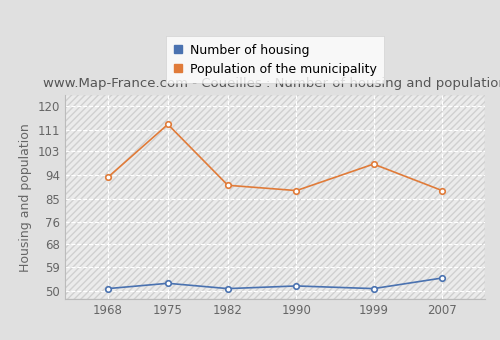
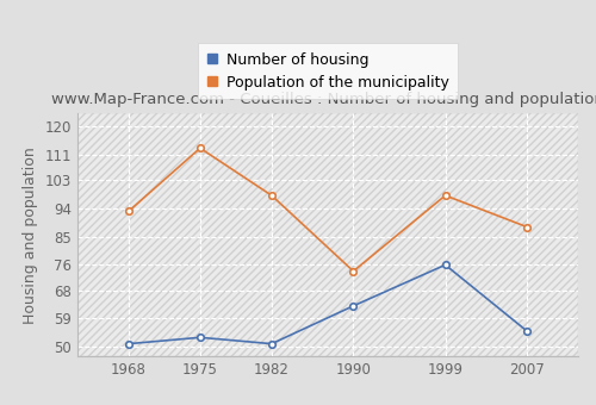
Population of the municipality/1982: 90 -> 98
Number of housing/1990: 52 -> 63
Population of the municipality/1990: 88 -> 74
Number of housing/1999: 51 -> 76
